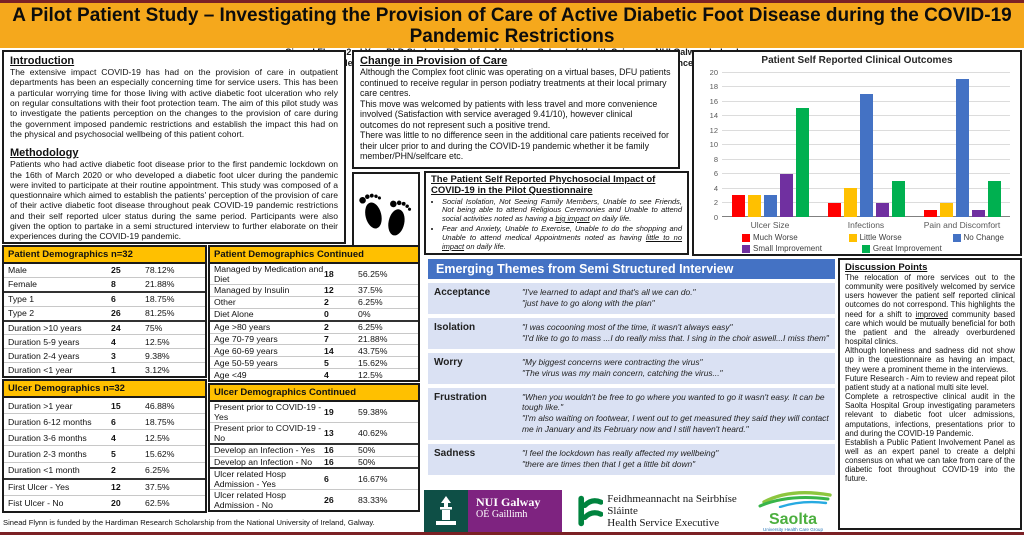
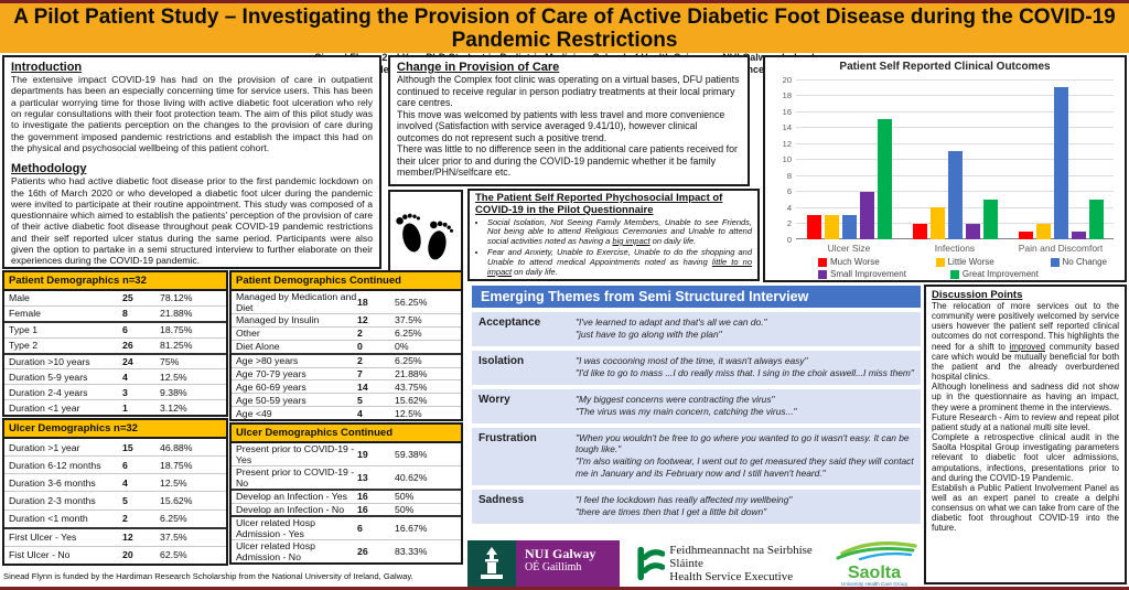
No Change/Infections: 17 -> 11
